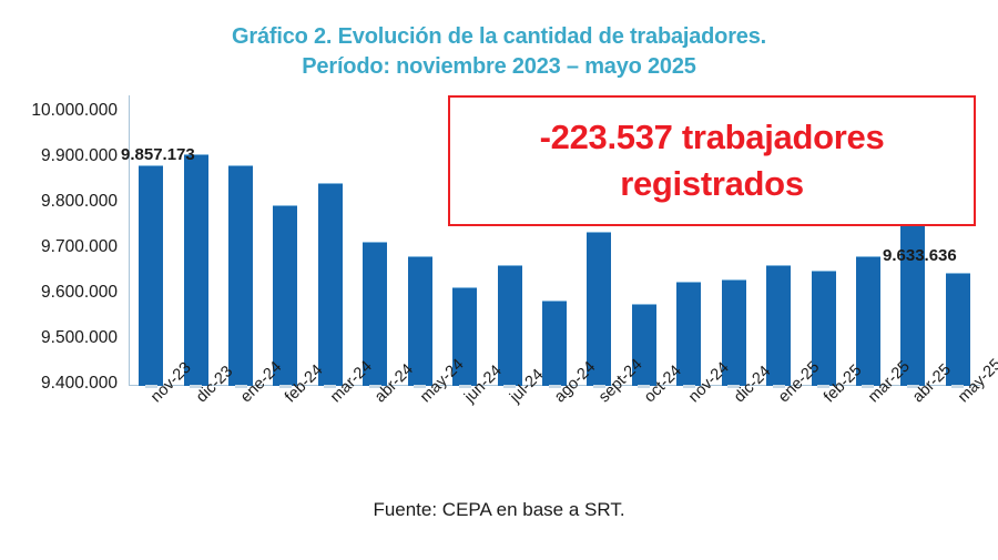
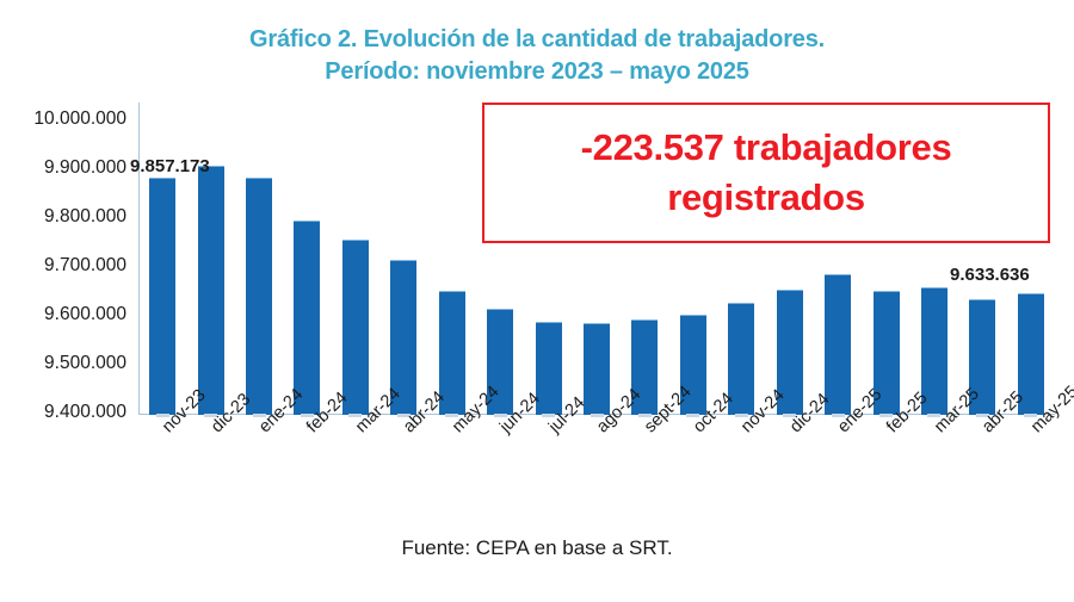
mar-24: 9820000 -> 9740000
may-24: 9670000 -> 9640000
jul-24: 9650000 -> 9580000
sept-24: 9720000 -> 9580000
oct-24: 9570000 -> 9590000
dic-24: 9620000 -> 9640000
ene-25: 9650000 -> 9670000
mar-25: 9670000 -> 9650000
abr-25: 9760000 -> 9620000
